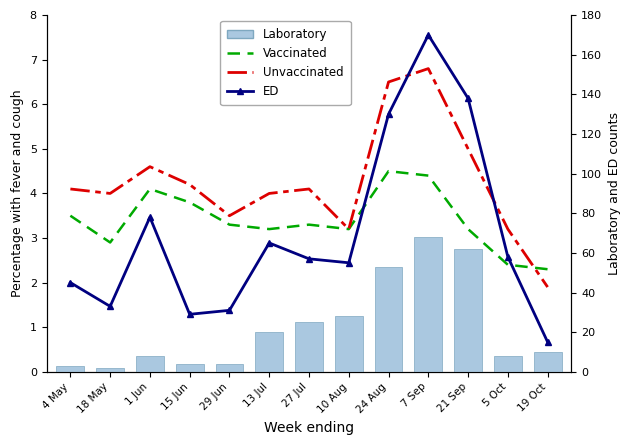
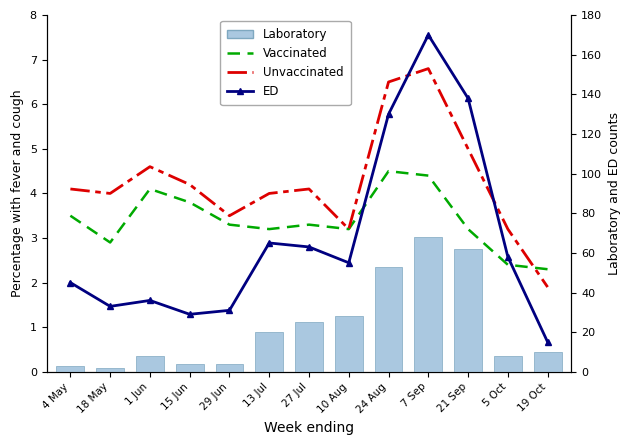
ED/1 Jun: 78 -> 36
ED/27 Jul: 57 -> 63
